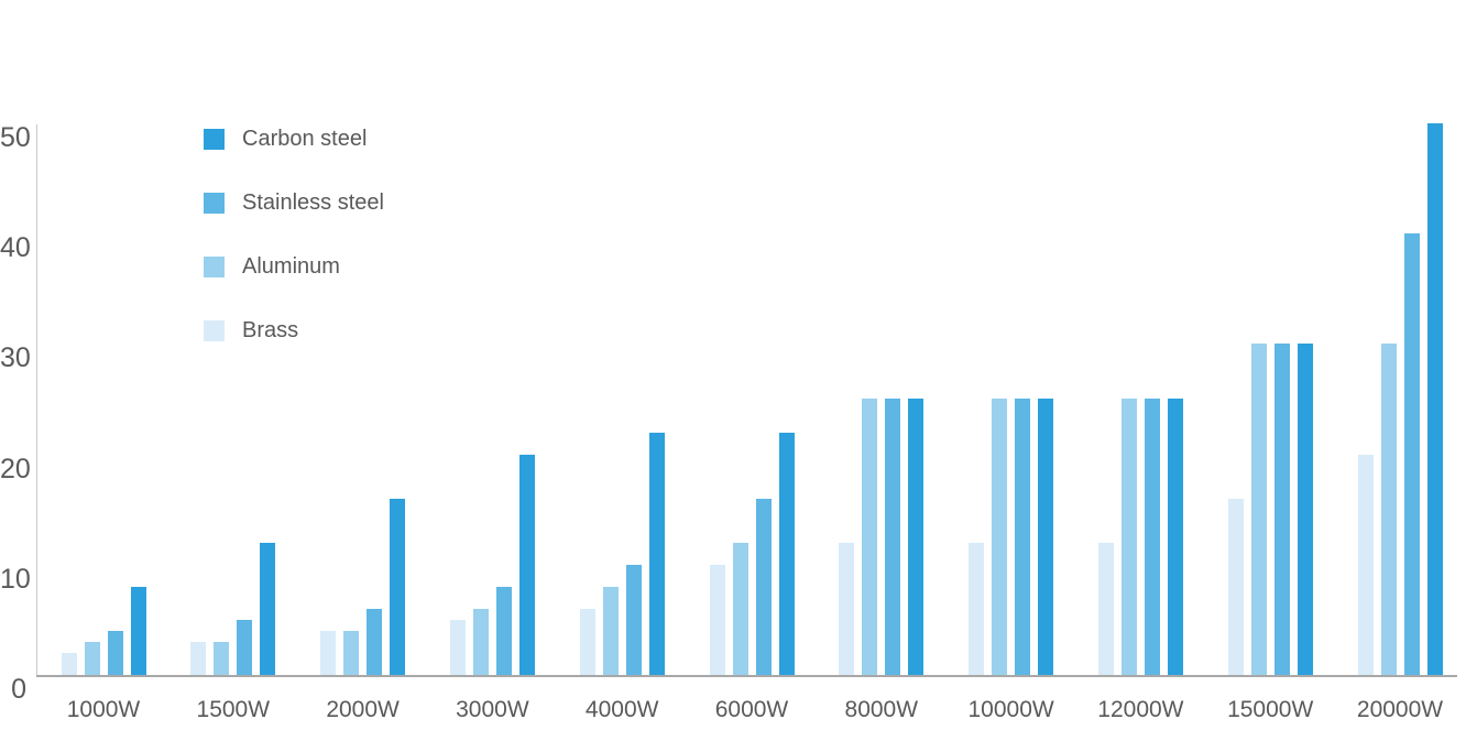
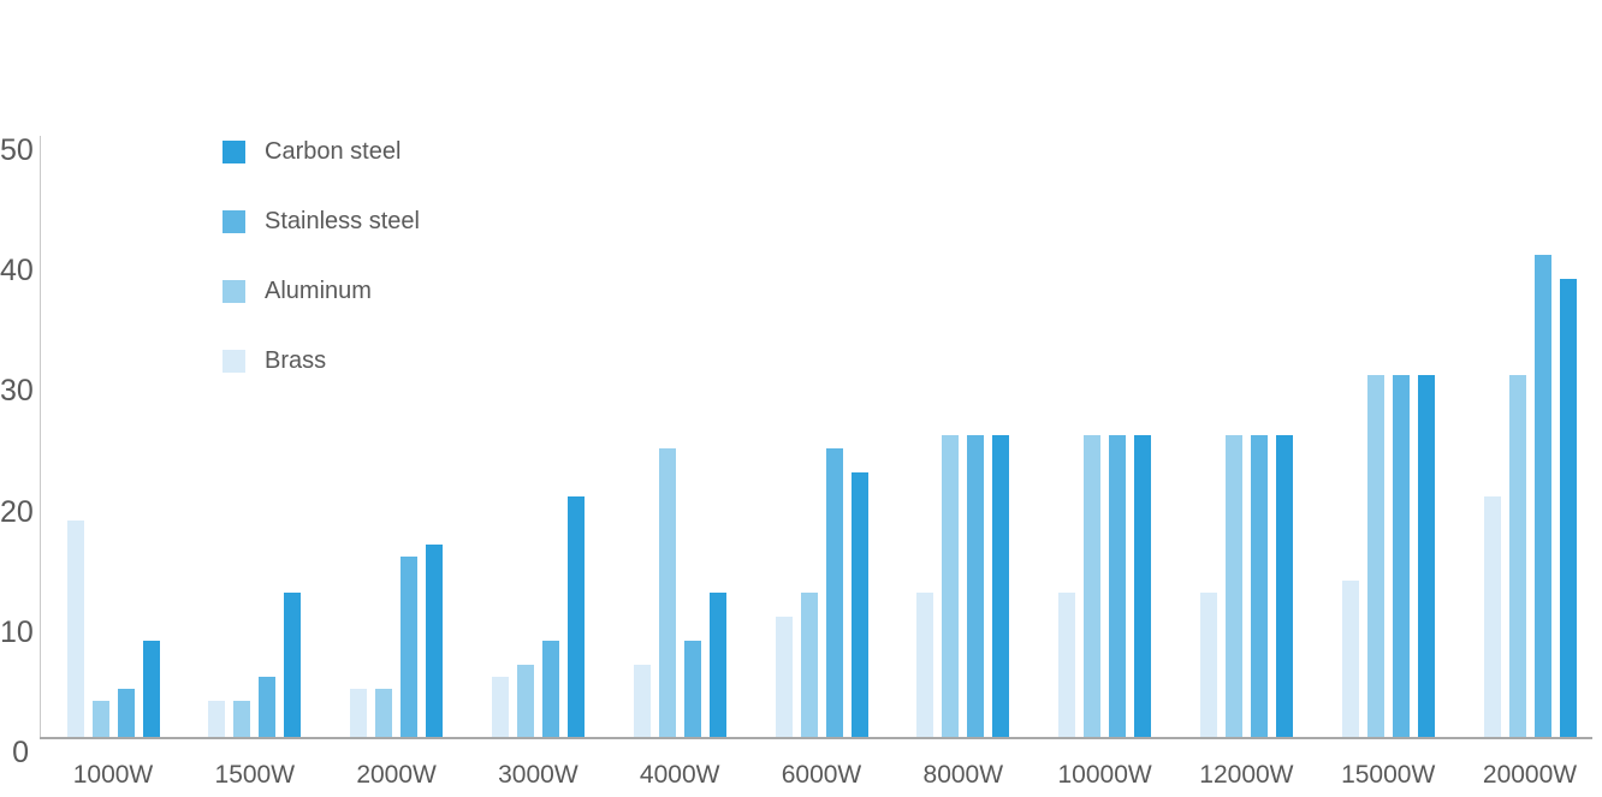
Brass/1000W: 2 -> 18
Stainless steel/2000W: 6 -> 15
Carbon steel/4000W: 22 -> 12
Stainless steel/4000W: 10 -> 8
Aluminum/4000W: 8 -> 24
Stainless steel/6000W: 16 -> 24
Brass/15000W: 16 -> 13
Carbon steel/20000W: 50 -> 38
